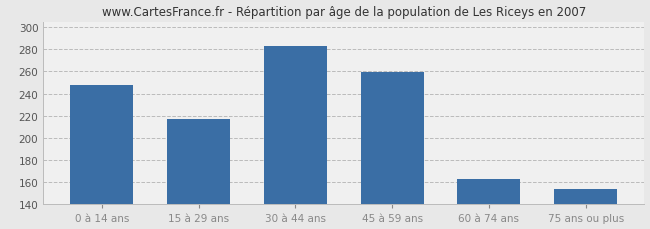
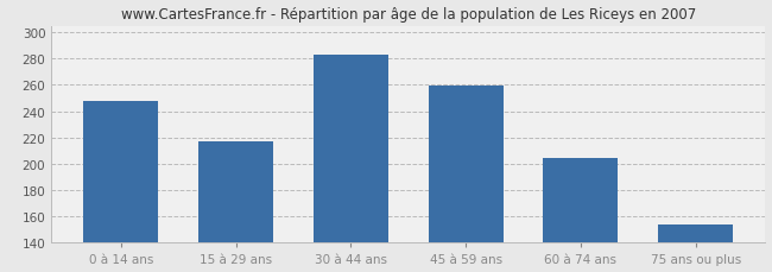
60 à 74 ans: 163 -> 204
